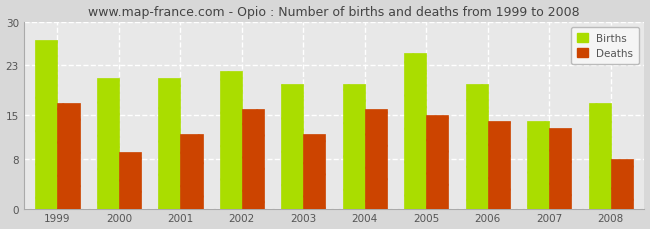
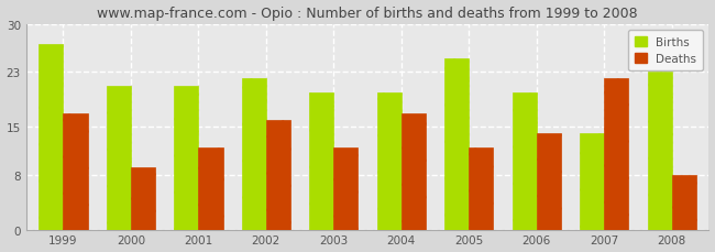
Deaths/2004: 16 -> 17
Deaths/2005: 15 -> 12
Deaths/2007: 13 -> 22
Births/2008: 17 -> 23
